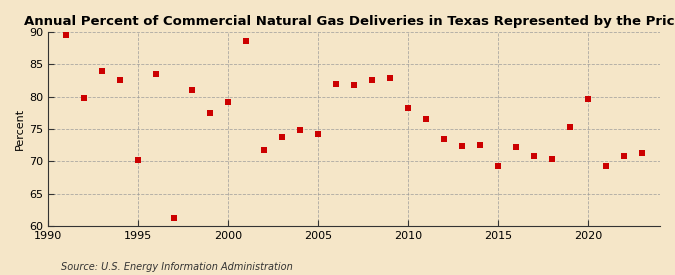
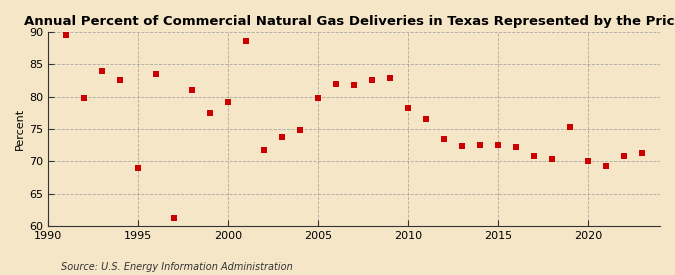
1995: 70.2 -> 69.0
2005: 74.2 -> 79.8
2015: 69.2 -> 72.5
2020: 79.6 -> 70.0
